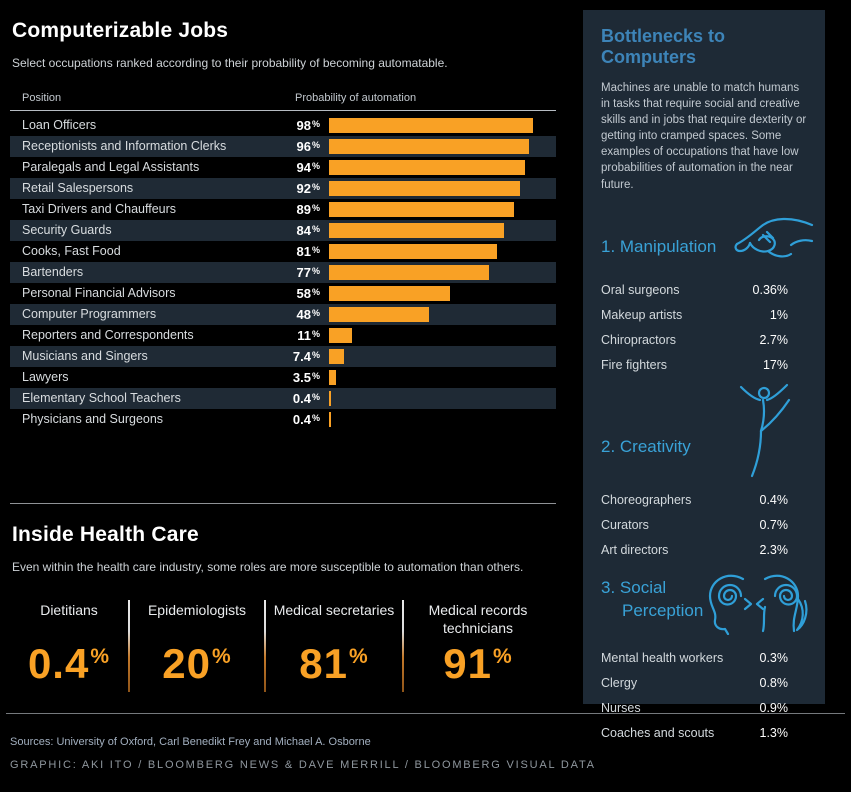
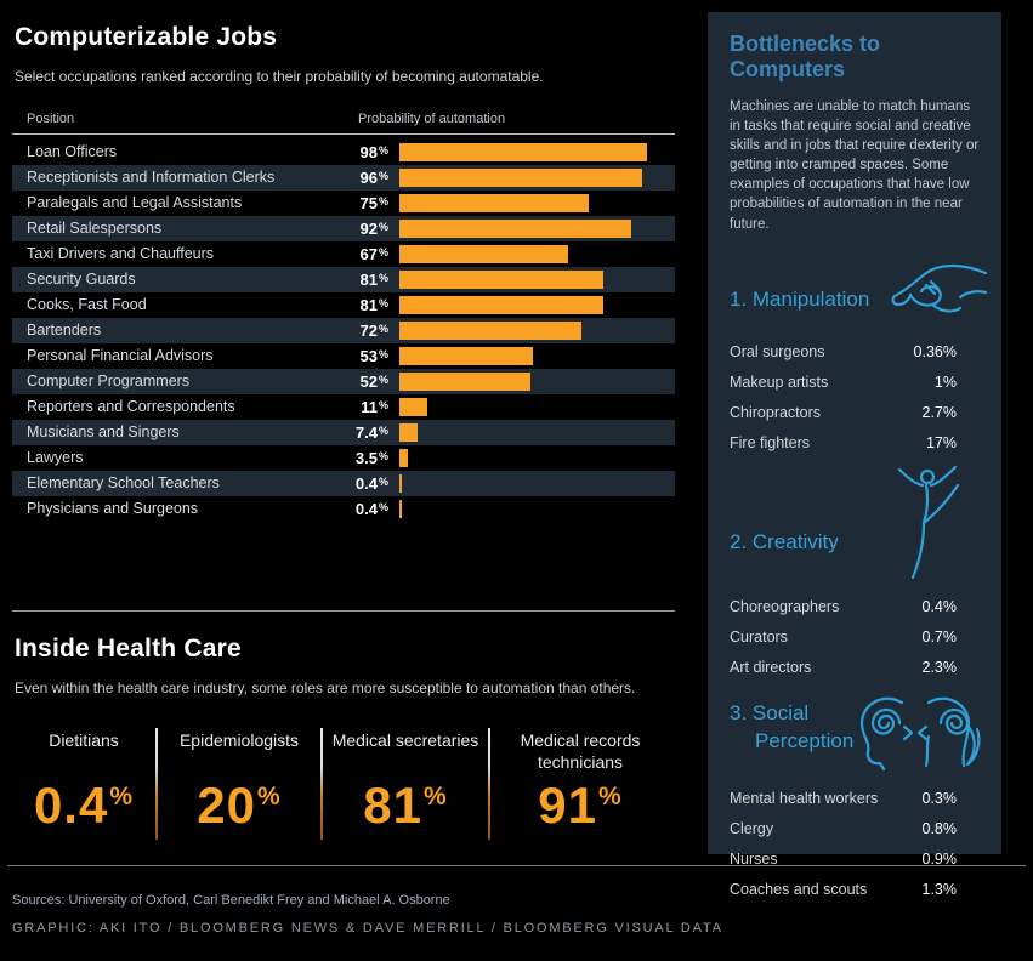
Computerizable Jobs/Paralegals and Legal Assistants: 94 -> 75
Computerizable Jobs/Taxi Drivers and Chauffeurs: 89 -> 67
Computerizable Jobs/Security Guards: 84 -> 81
Computerizable Jobs/Bartenders: 77 -> 72
Computerizable Jobs/Personal Financial Advisors: 58 -> 53
Computerizable Jobs/Computer Programmers: 48 -> 52
